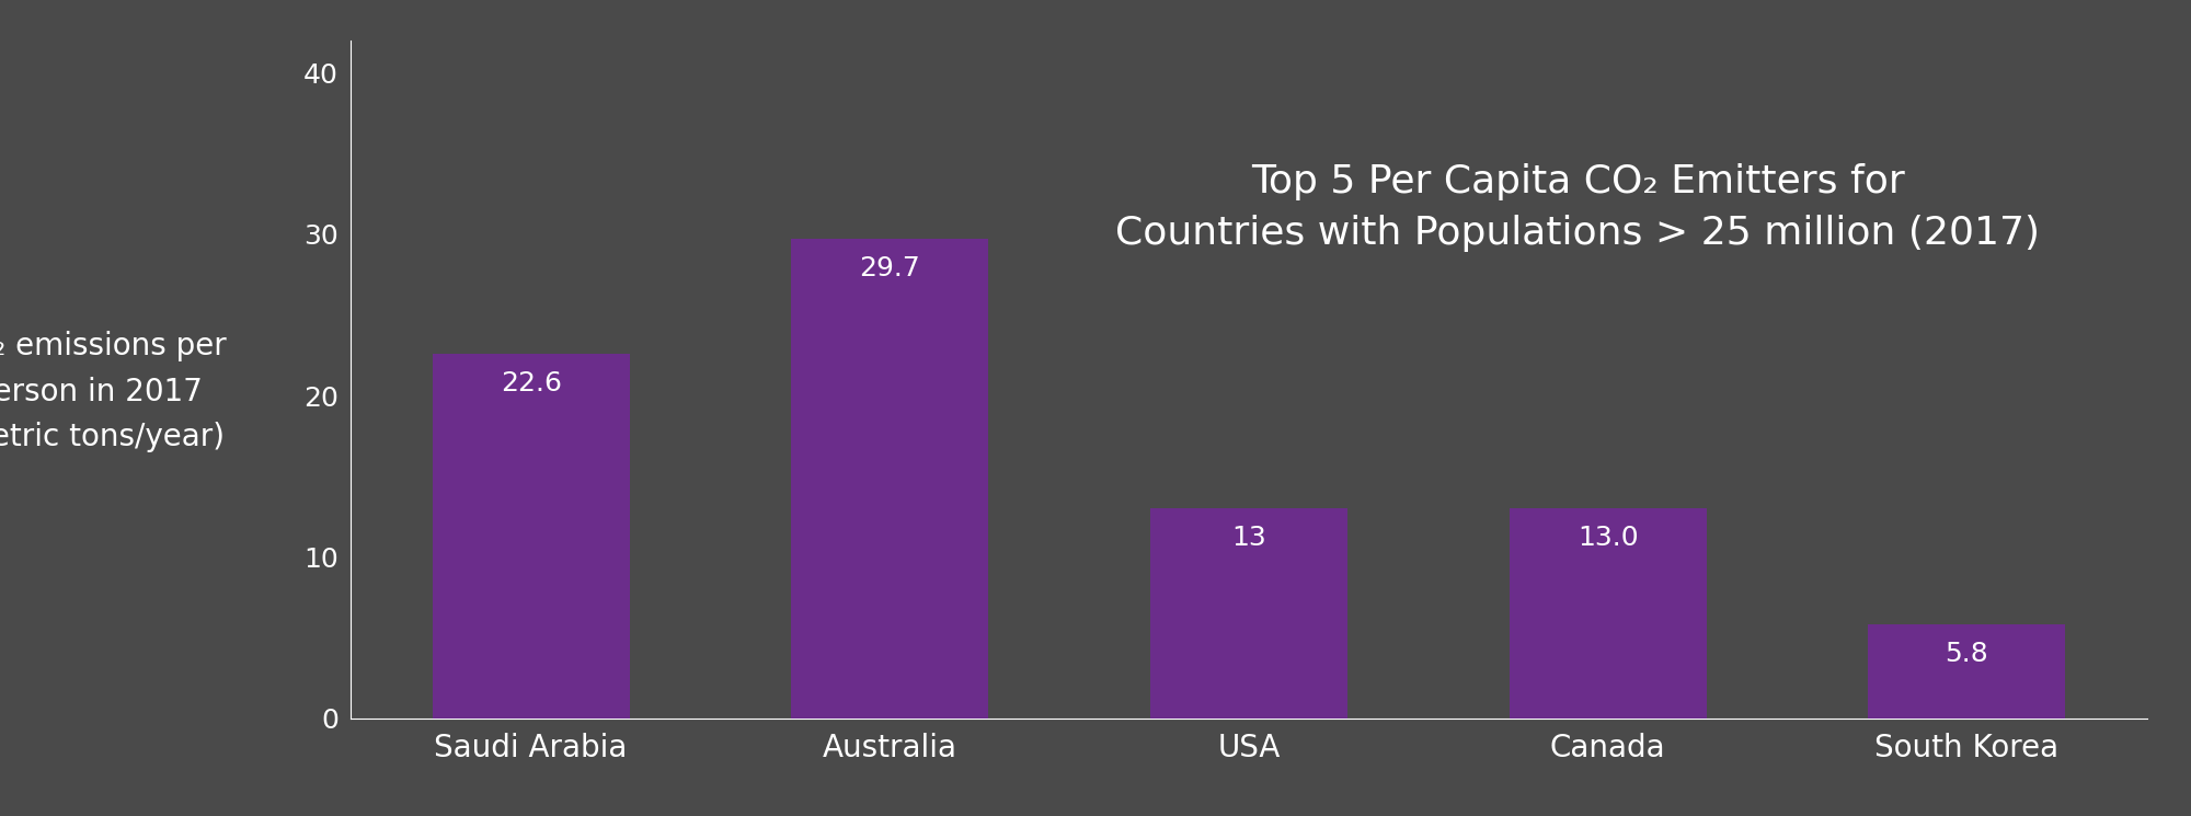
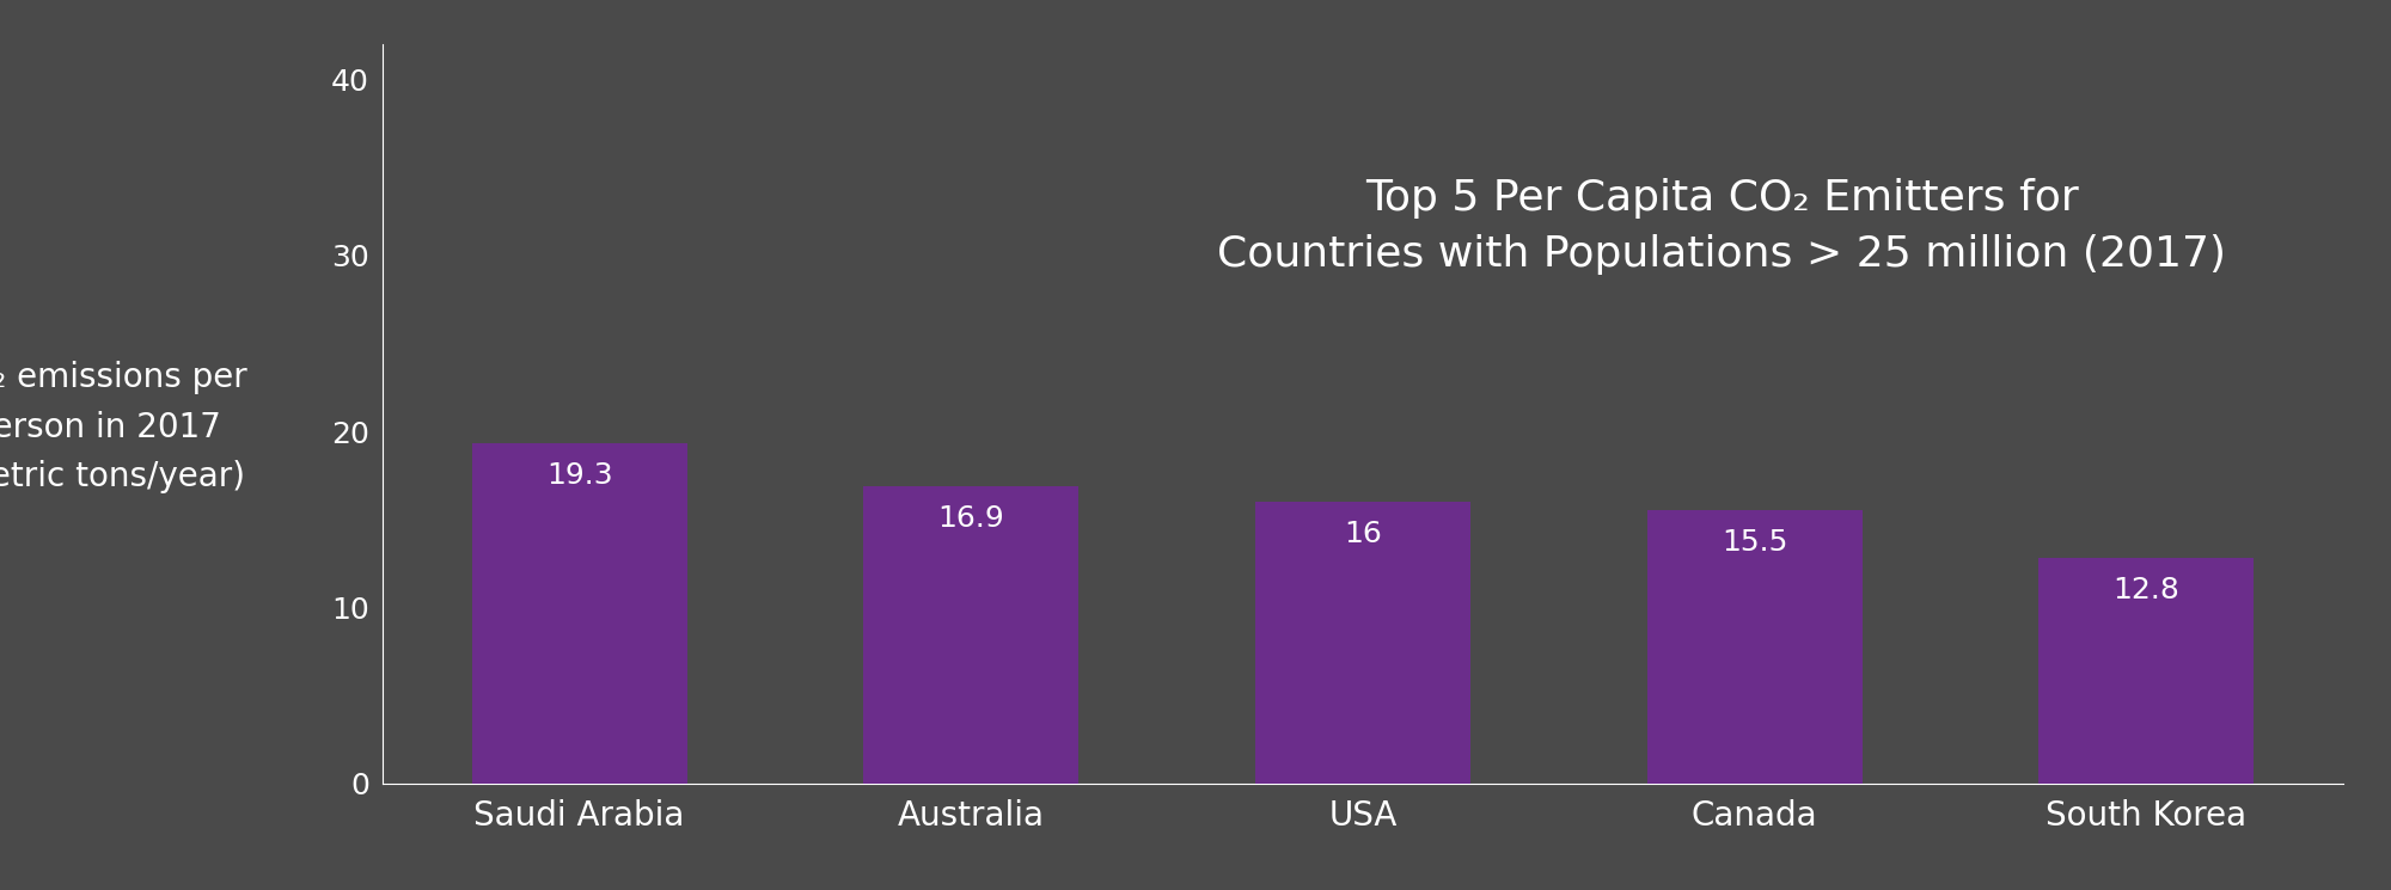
Saudi Arabia: 22.6 -> 19.3
Australia: 29.7 -> 16.9
USA: 13 -> 16
Canada: 13.0 -> 15.5
South Korea: 5.8 -> 12.8
